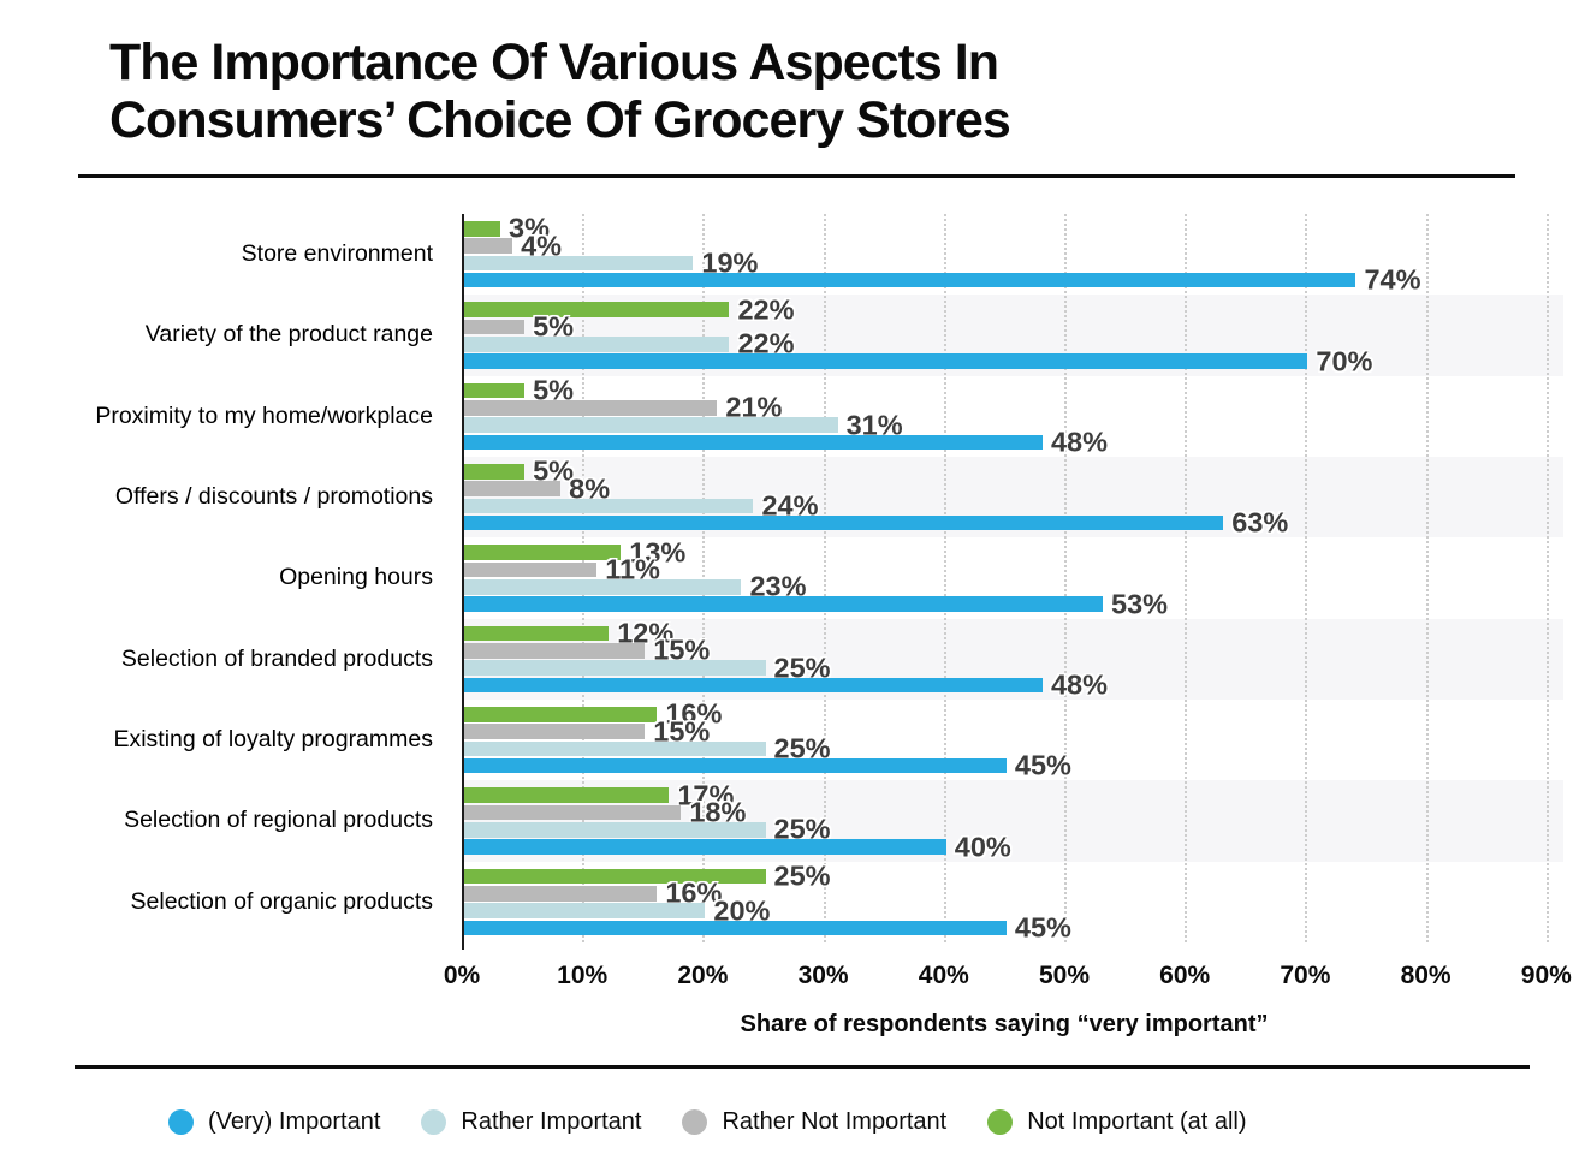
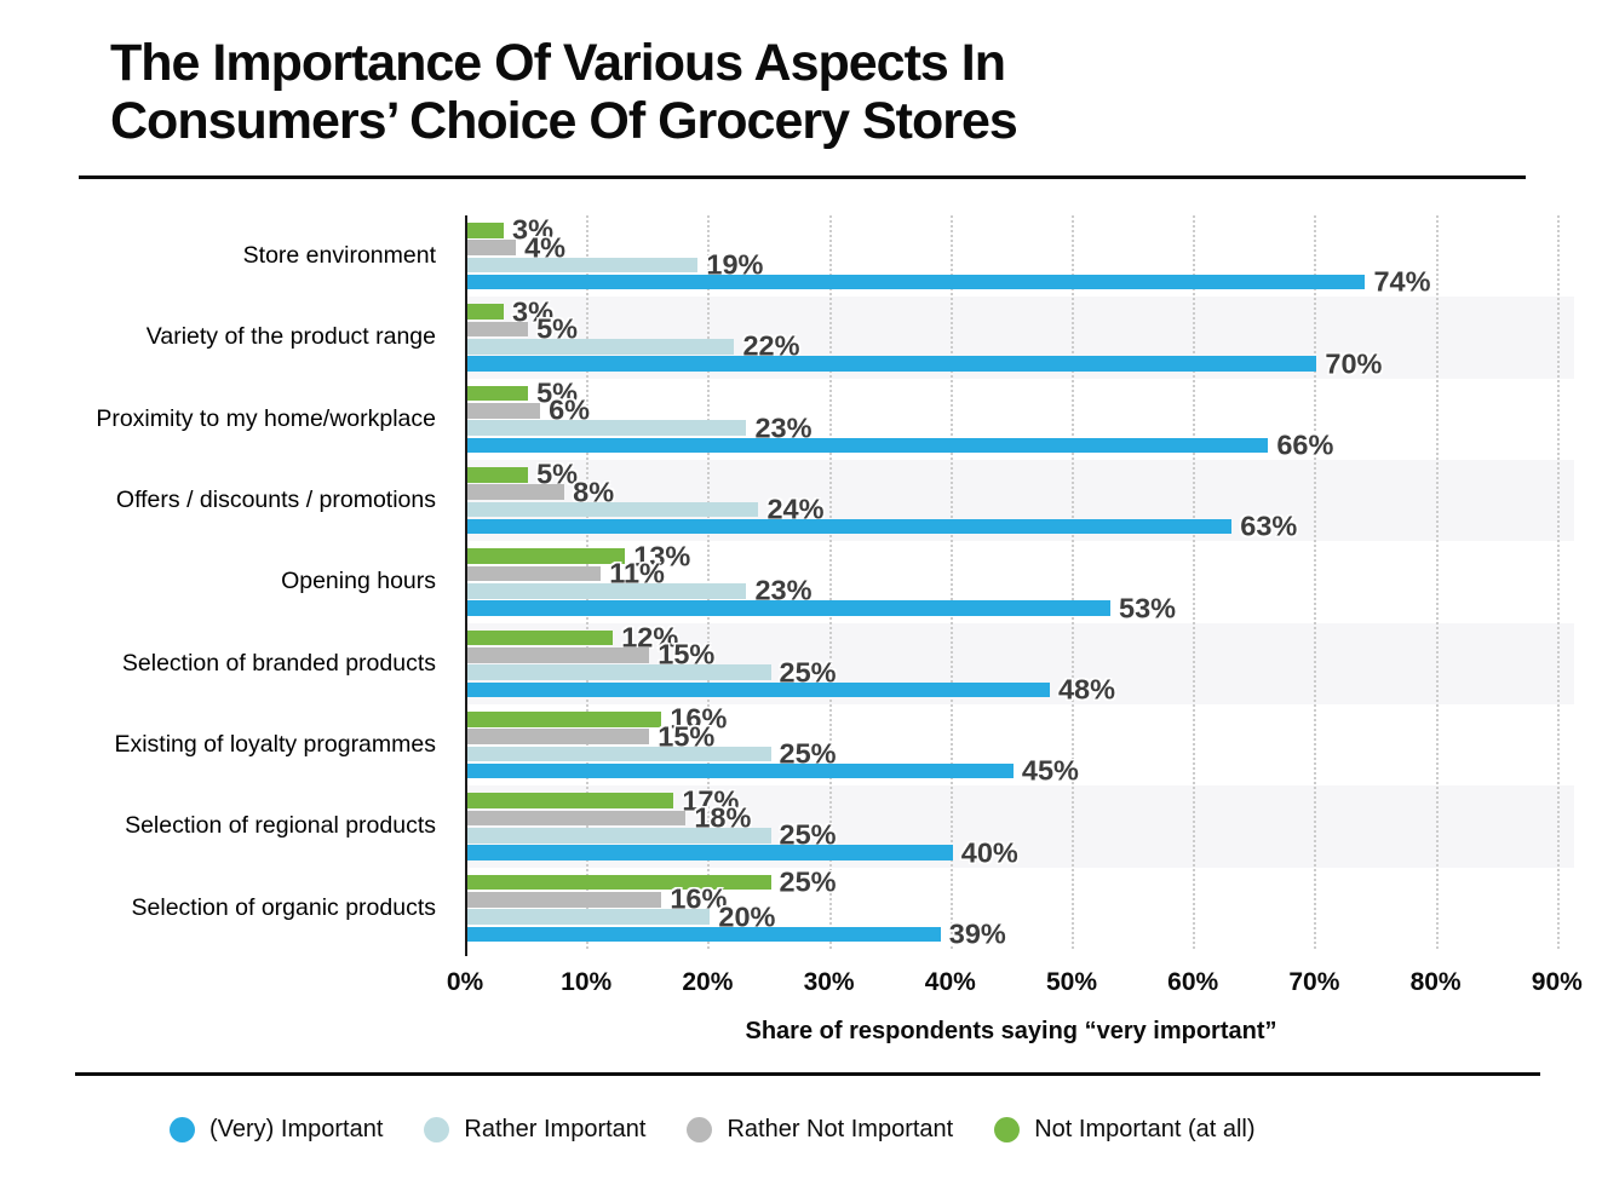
Not Important (at all)/Variety of the product range: 22% -> 3%
(Very) Important/Proximity to my home/workplace: 48% -> 66%
Rather Important/Proximity to my home/workplace: 31% -> 23%
Rather Not Important/Proximity to my home/workplace: 21% -> 6%
(Very) Important/Selection of organic products: 45% -> 39%
